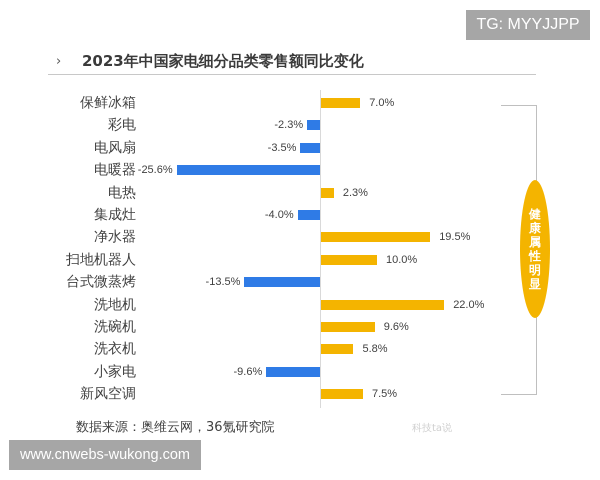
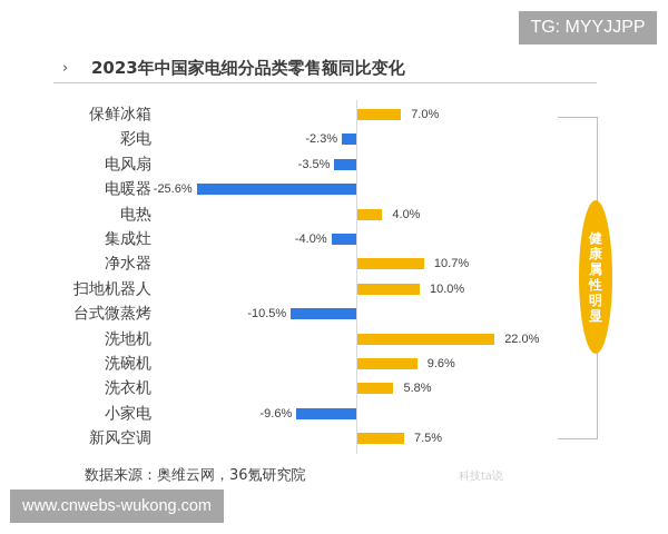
电热: 2.3% -> 4.0%
净水器: 19.5% -> 10.7%
台式微蒸烤: -13.5% -> -10.5%
